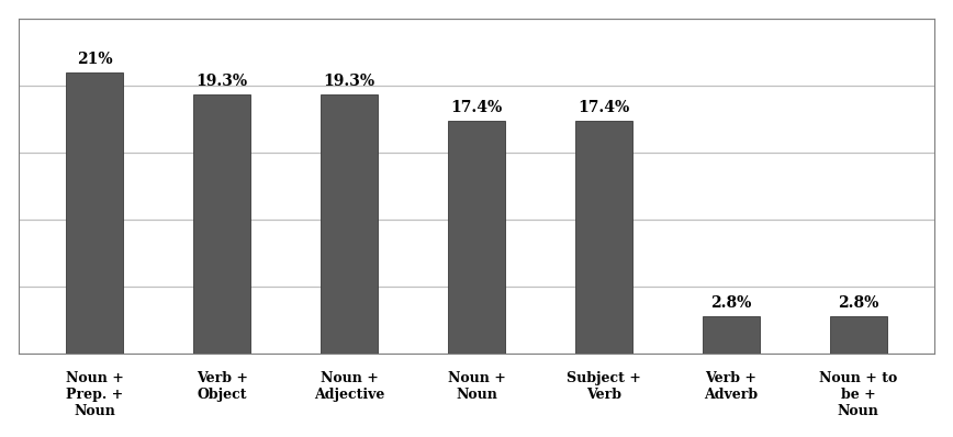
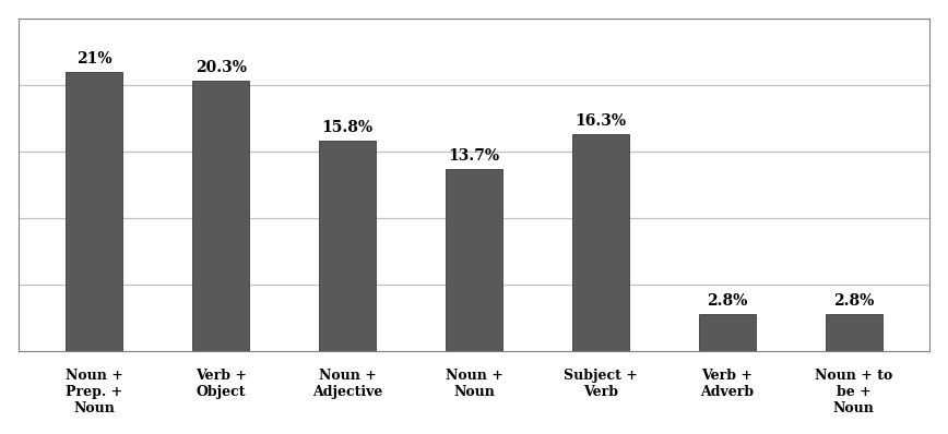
Verb + Object: 19.3% -> 20.3%
Noun + Adjective: 19.3% -> 15.8%
Noun + Noun: 17.4% -> 13.7%
Subject + Verb: 17.4% -> 16.3%
